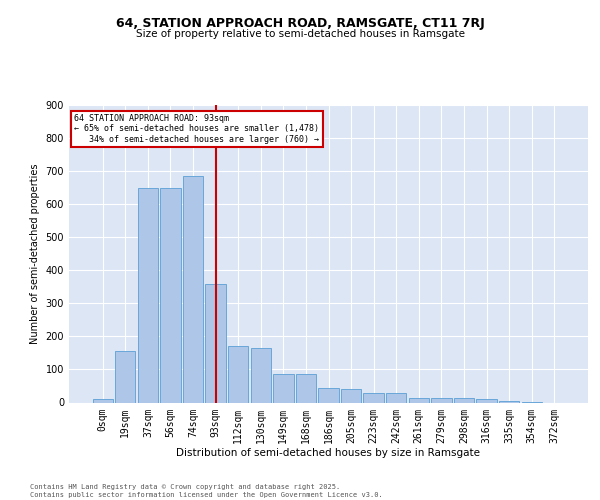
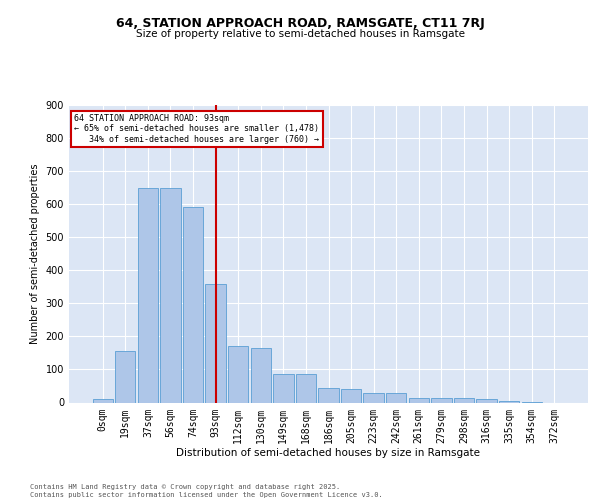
74sqm: 685 -> 590
